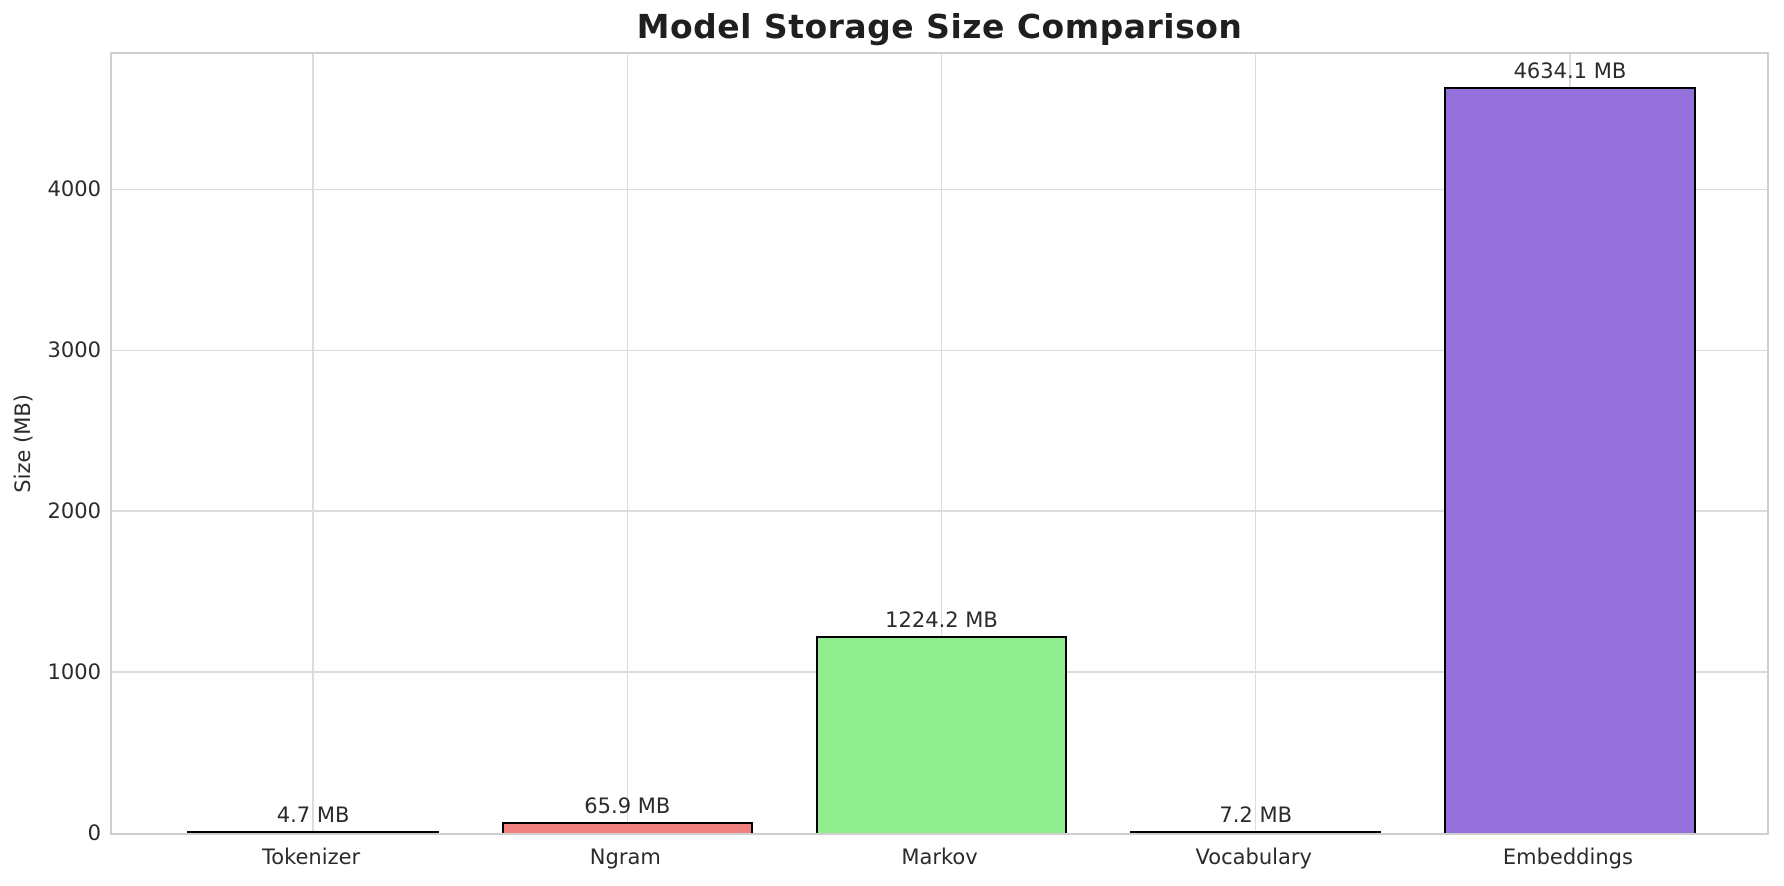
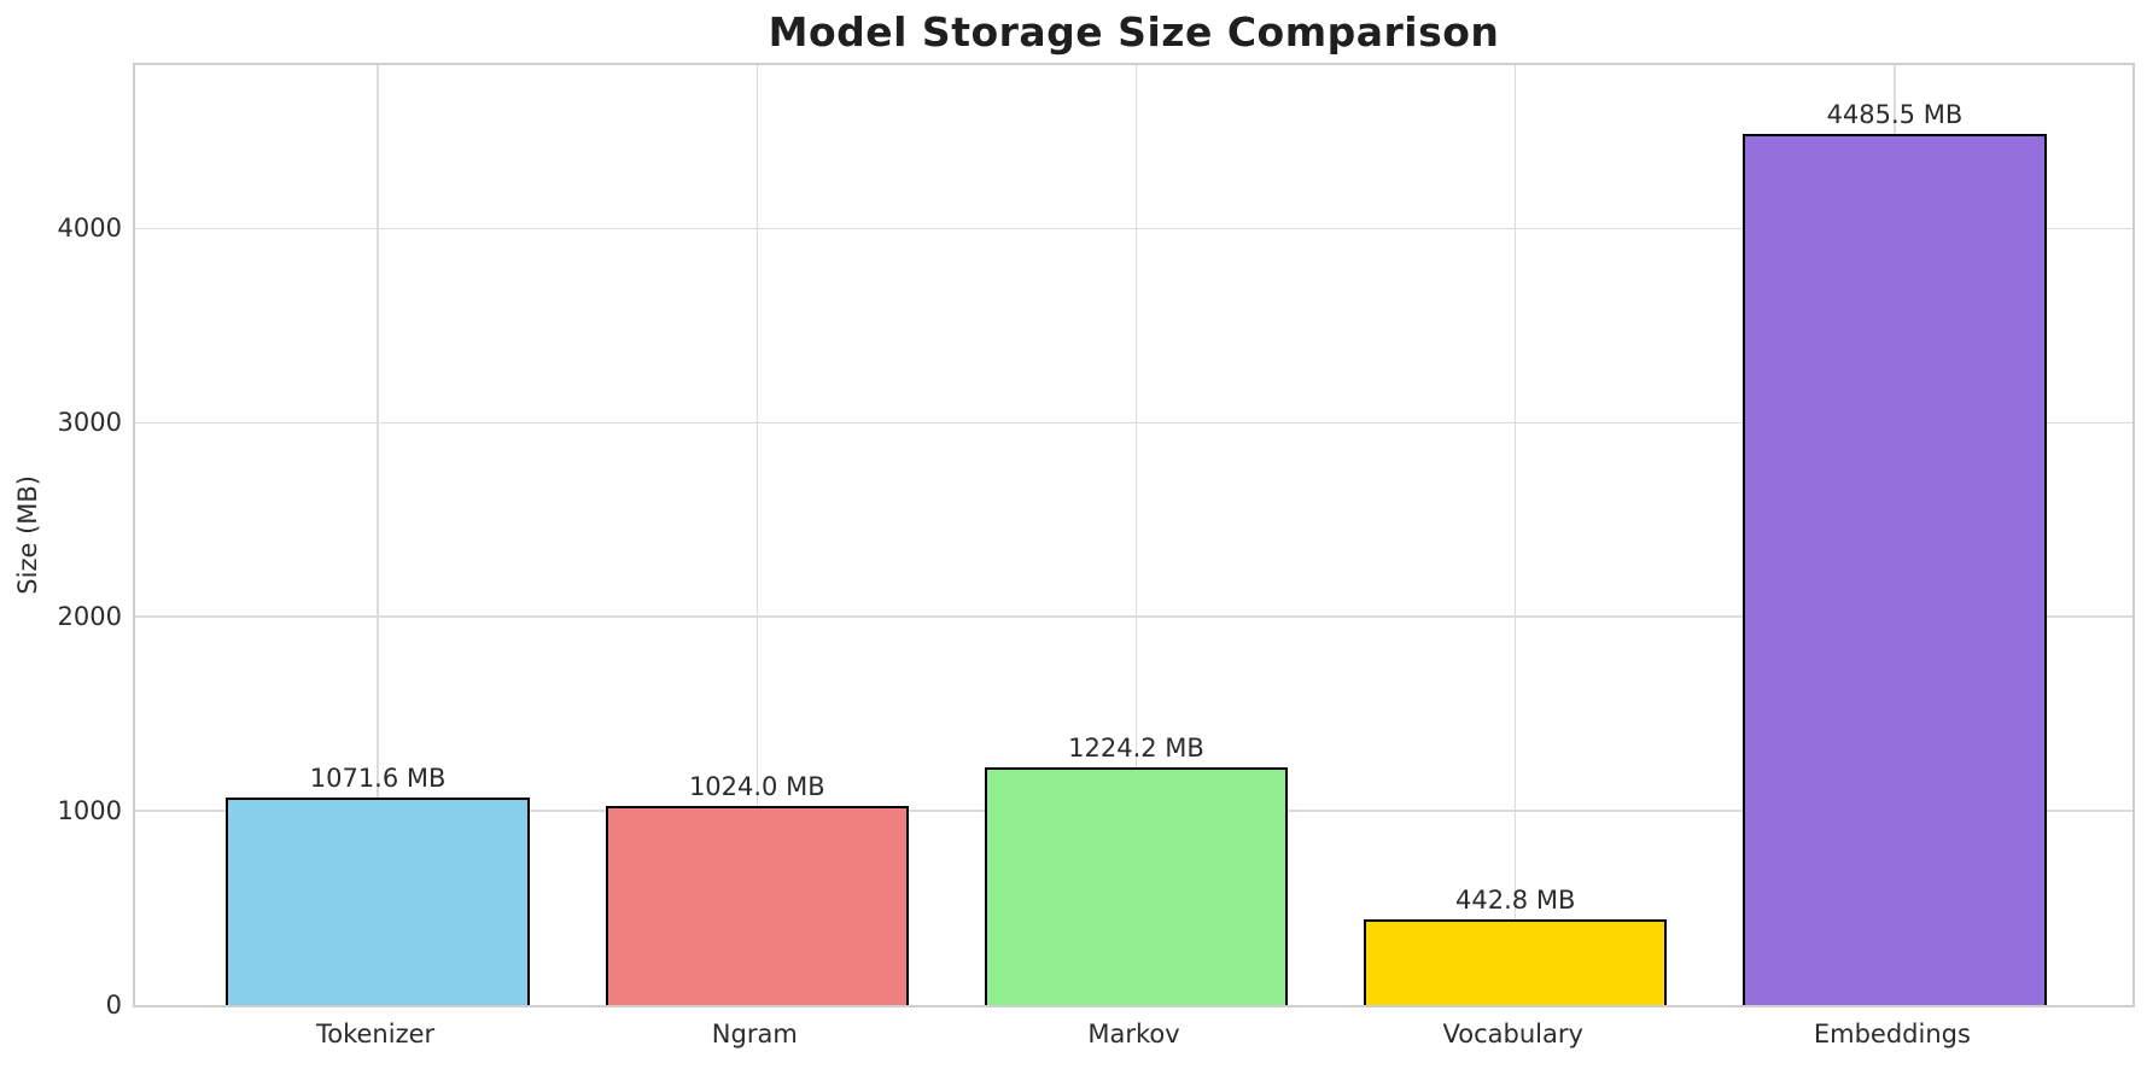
Tokenizer: 4.7 -> 1071.6
Ngram: 65.9 -> 1024.0
Vocabulary: 7.2 -> 442.8
Embeddings: 4634.1 -> 4485.5
